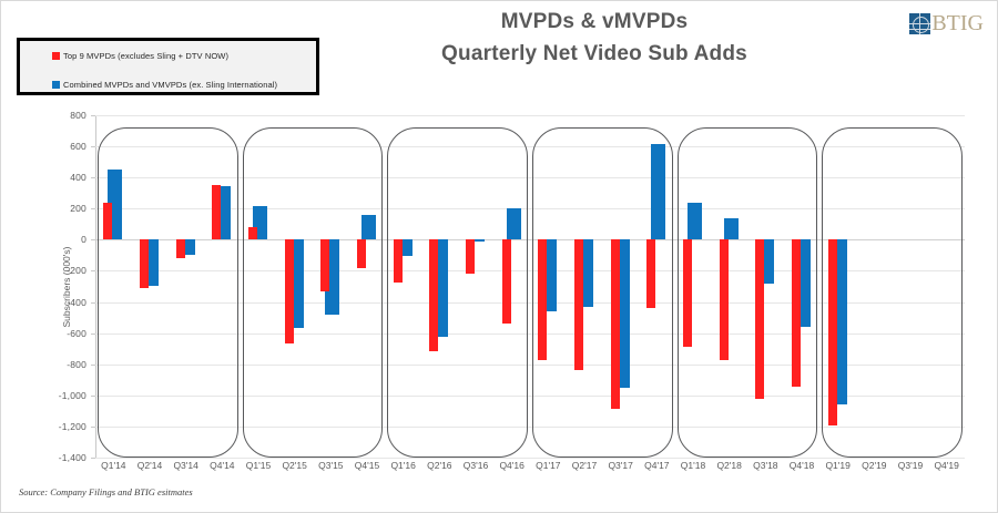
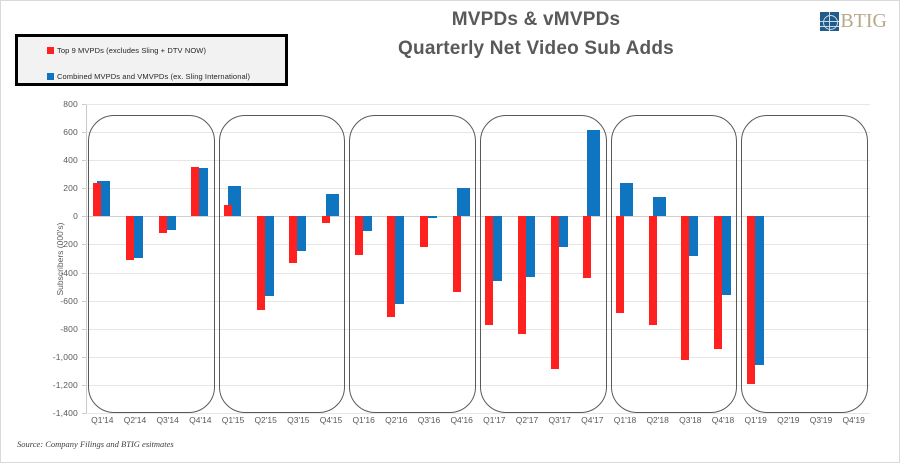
Combined MVPDs and VMVPDs (ex. Sling International)/Q1'14: 450 -> 260
Combined MVPDs and VMVPDs (ex. Sling International)/Q3'15: -480 -> -240
Top 9 MVPDs (excludes Sling + DTV NOW)/Q4'15: -180 -> -50
Combined MVPDs and VMVPDs (ex. Sling International)/Q3'17: -950 -> -220
